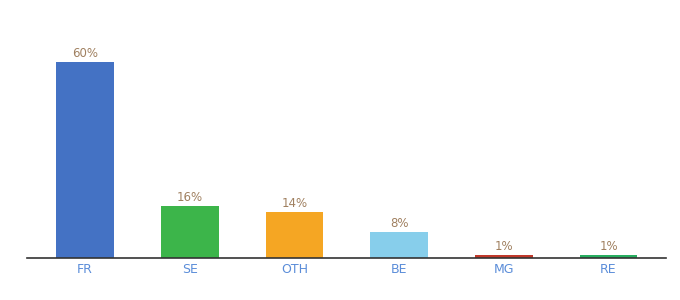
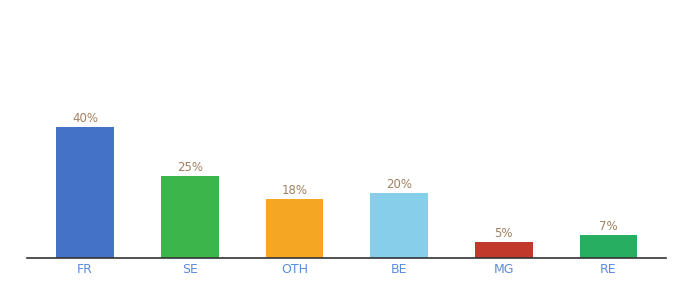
FR: 60% -> 40%
SE: 16% -> 25%
OTH: 14% -> 18%
BE: 8% -> 20%
MG: 1% -> 5%
RE: 1% -> 7%
